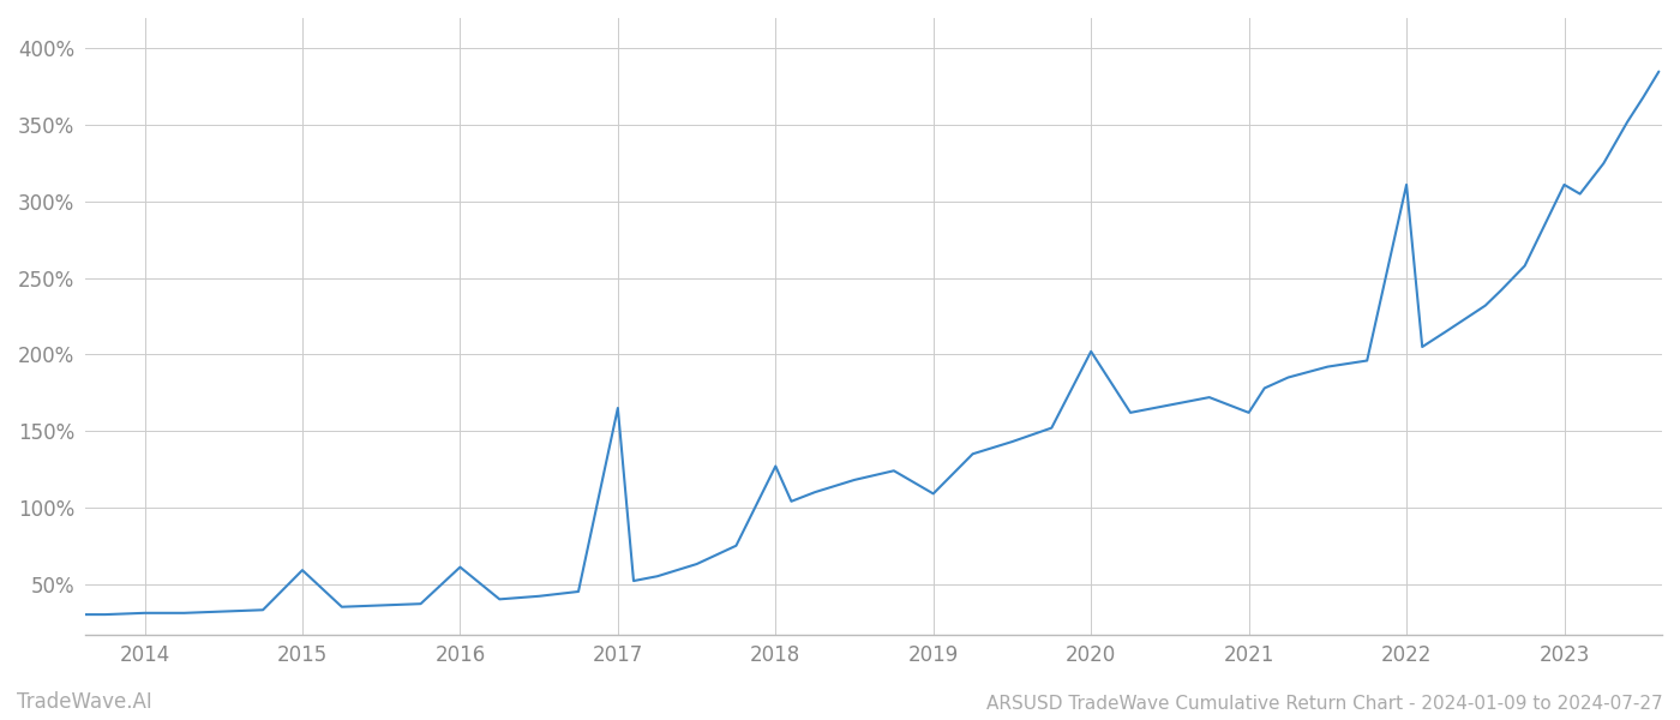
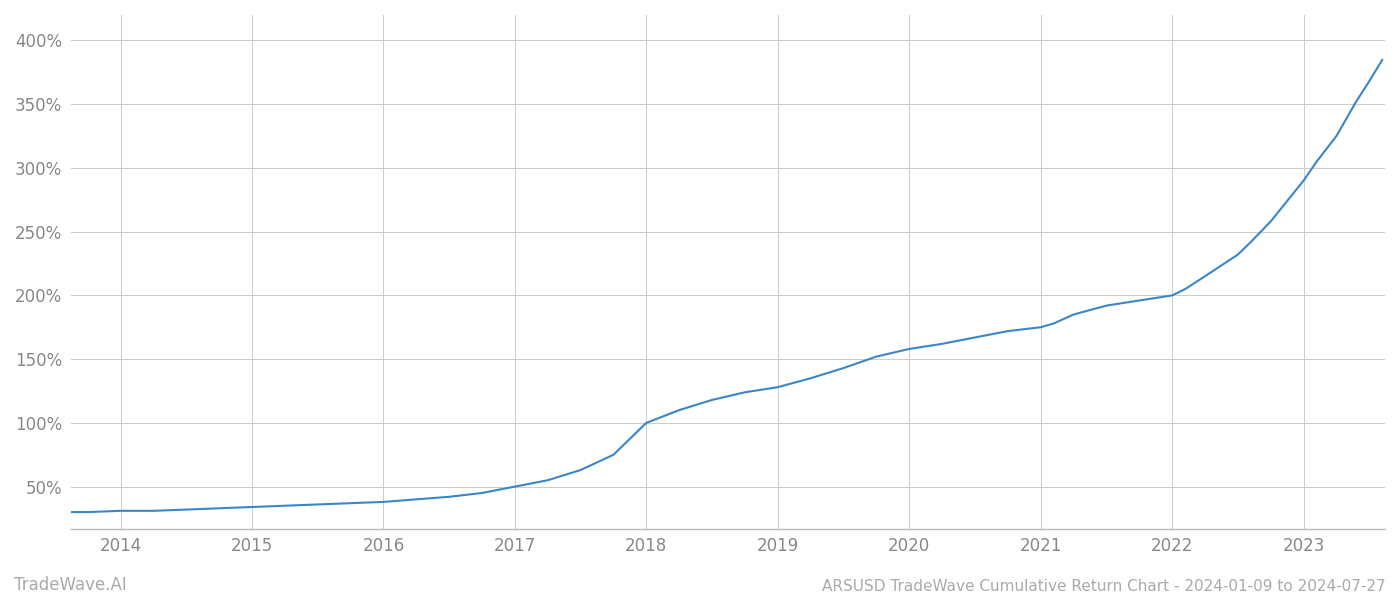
2015: 59% -> 34%
2016: 61% -> 38%
2017: 165% -> 50%
2018: 127% -> 100%
2019: 109% -> 128%
2020: 202% -> 158%
2021: 162% -> 175%
2022: 311% -> 200%
2023: 311% -> 290%
